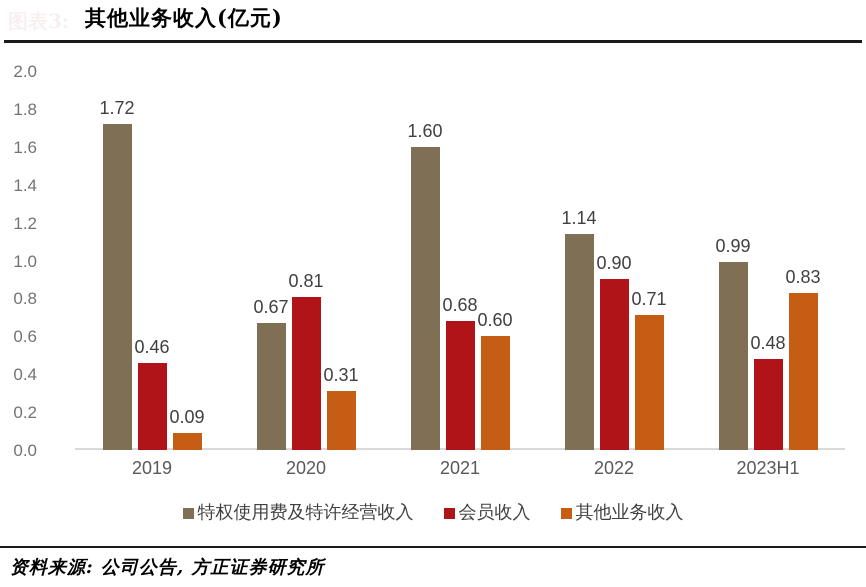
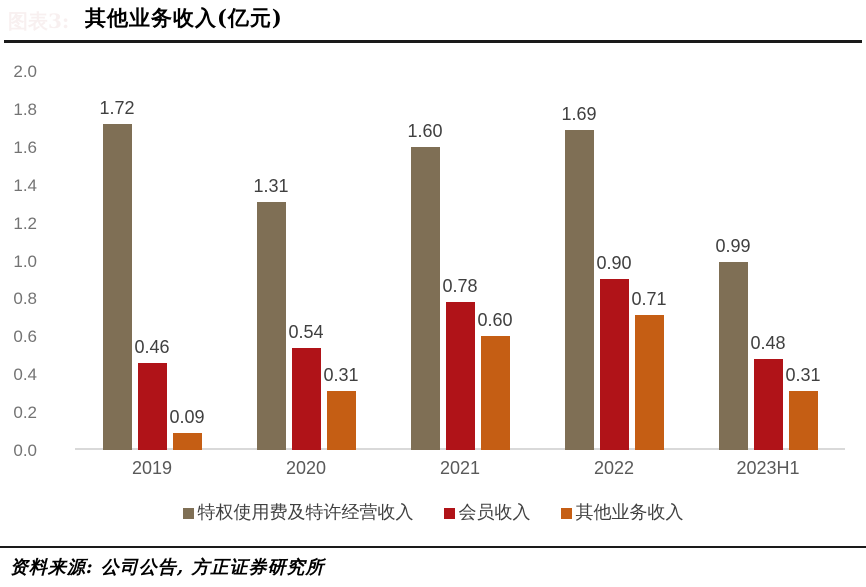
特权使用费及特许经营收入/2020: 0.67 -> 1.31
会员收入/2020: 0.81 -> 0.54
会员收入/2021: 0.68 -> 0.78
特权使用费及特许经营收入/2022: 1.14 -> 1.69
其他业务收入/2023H1: 0.83 -> 0.31
